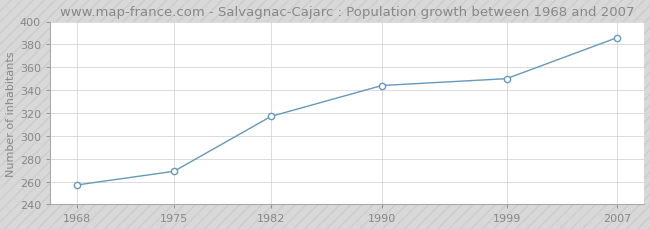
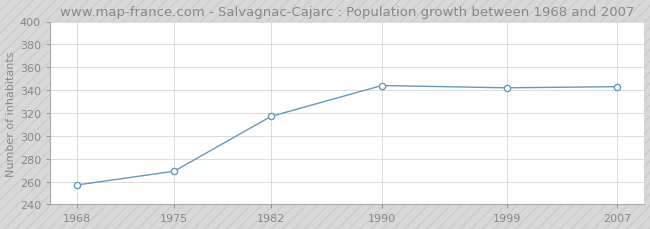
1999: 350 -> 342
2007: 386 -> 343
